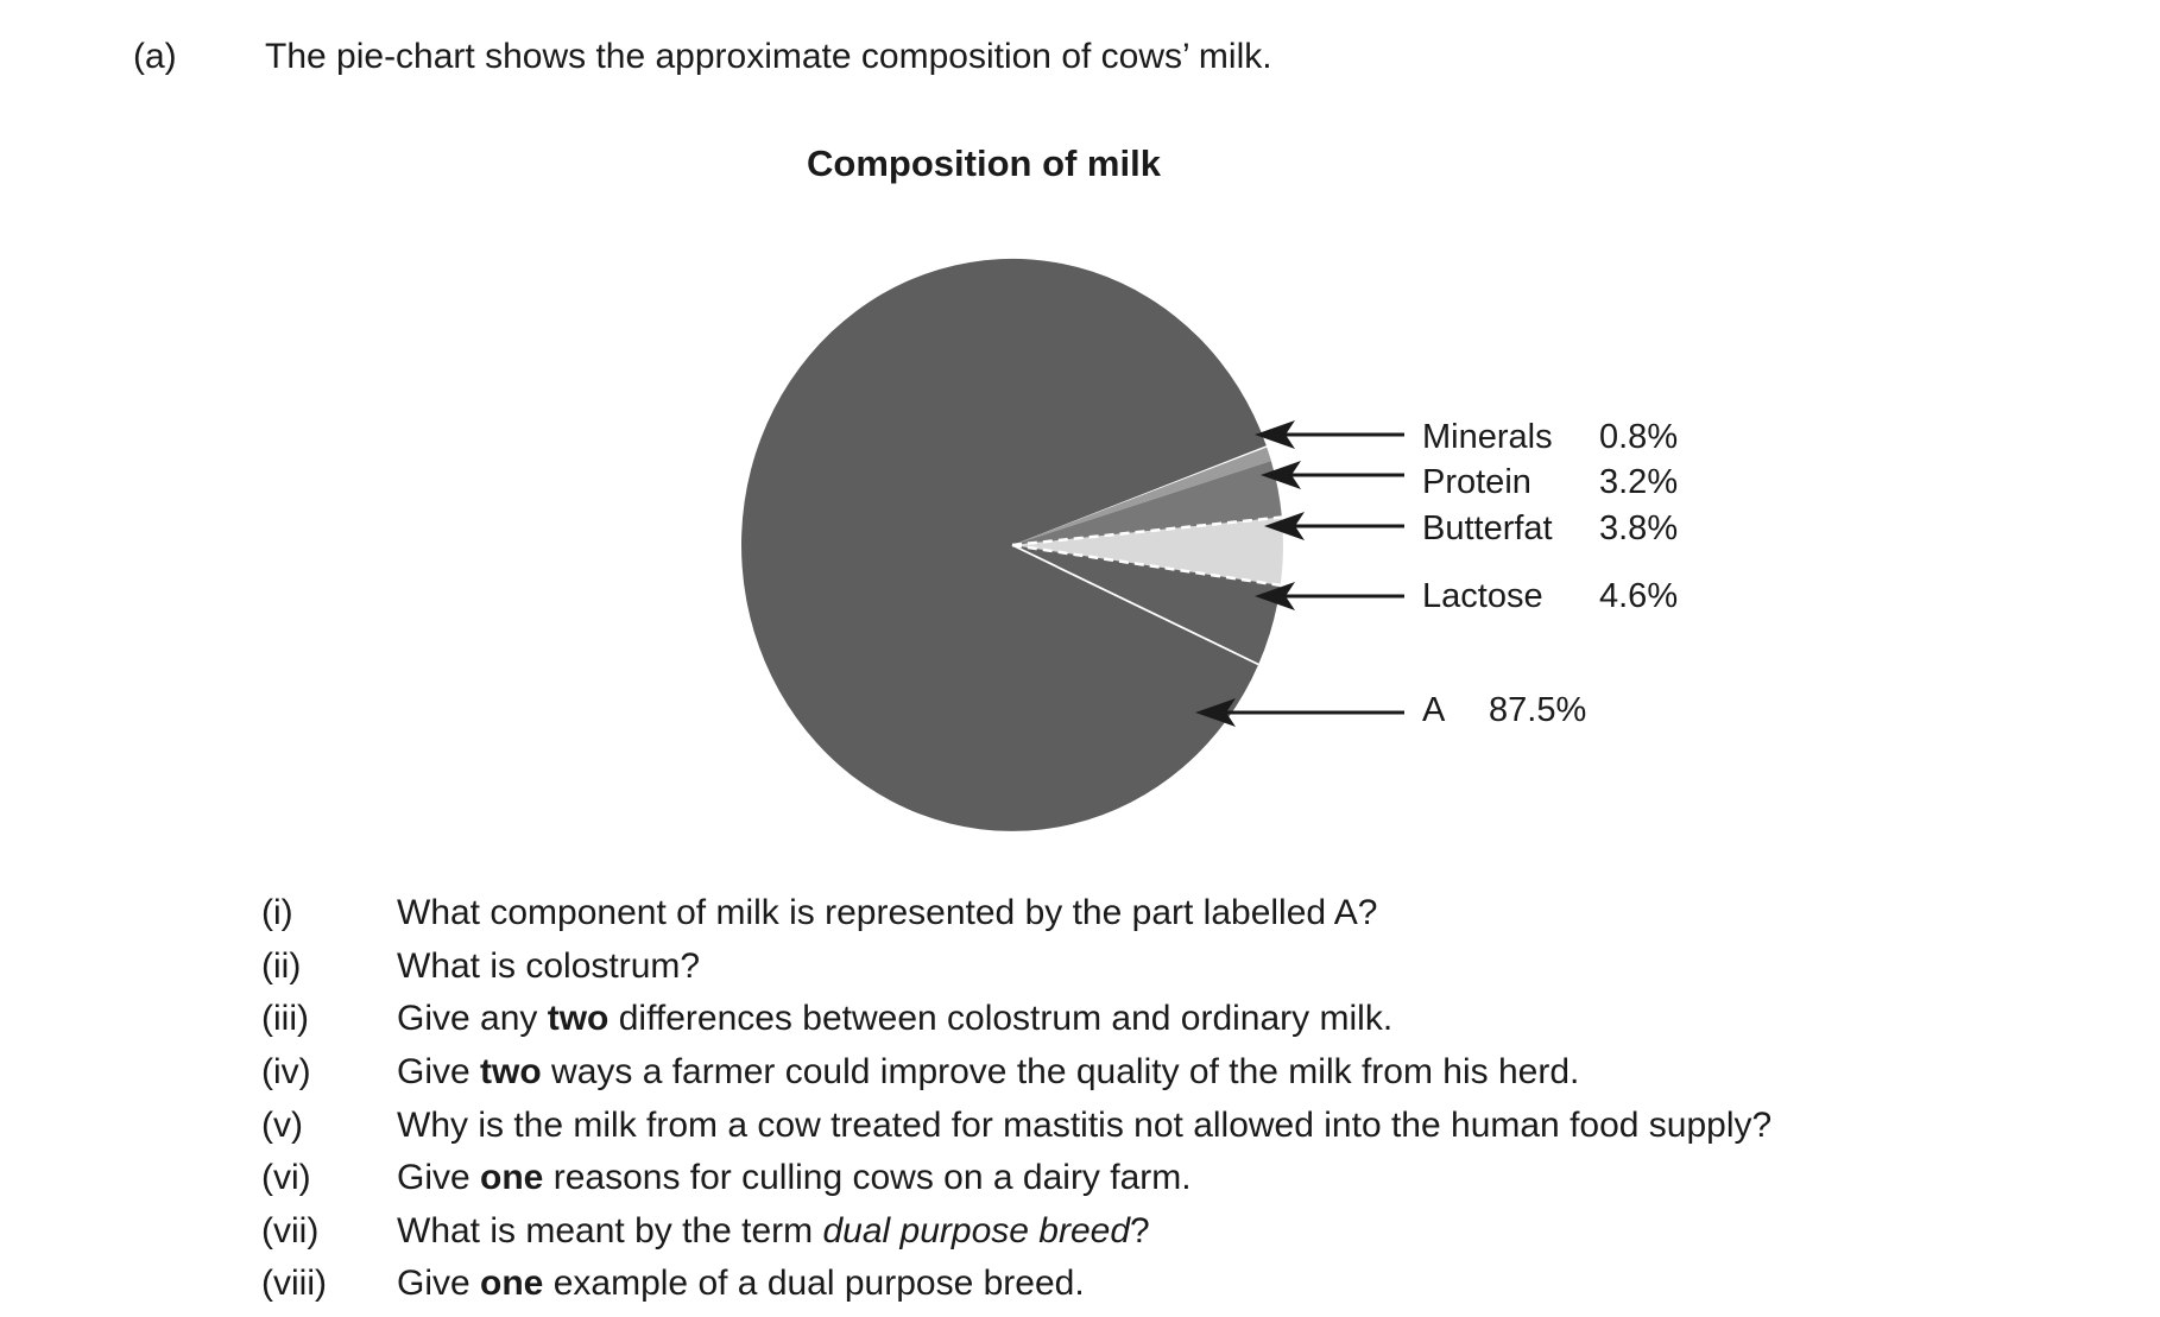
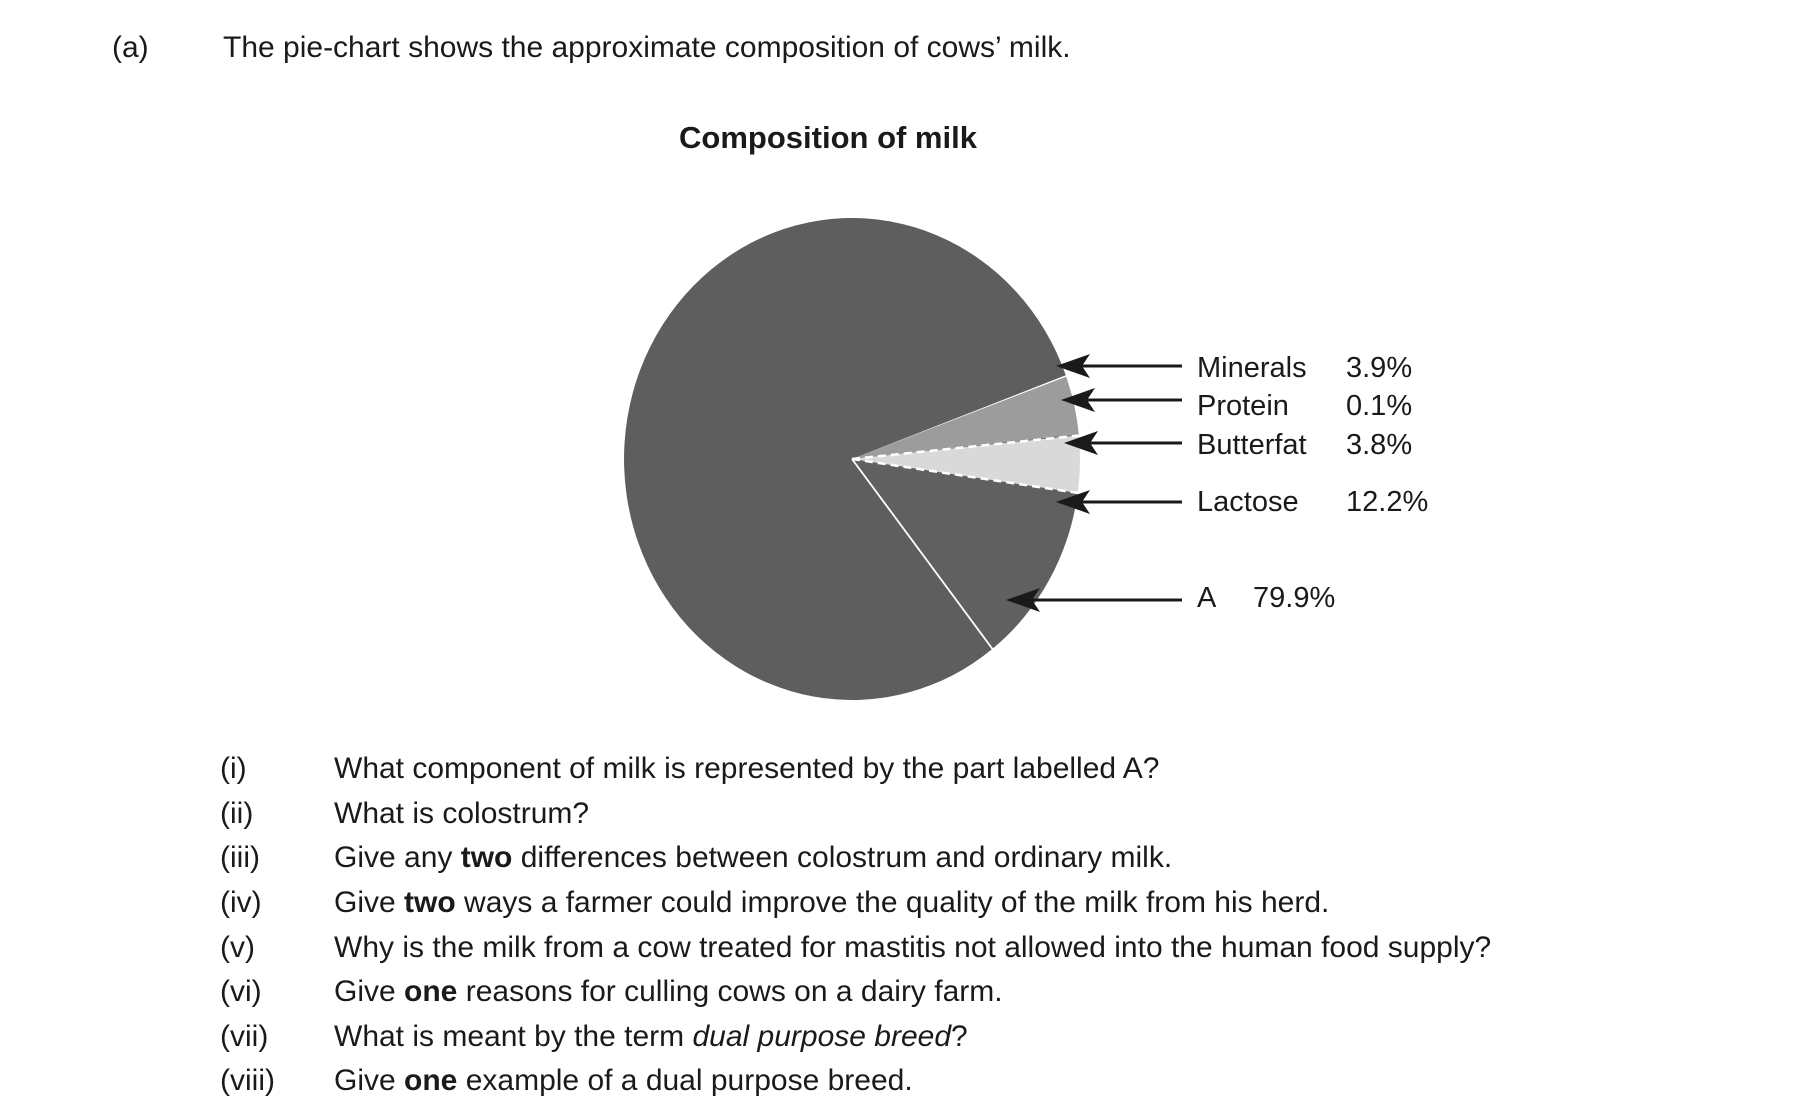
Minerals: 0.8% -> 3.9%
Protein: 3.2% -> 0.1%
Lactose: 4.6% -> 12.2%
A: 87.5% -> 79.9%
